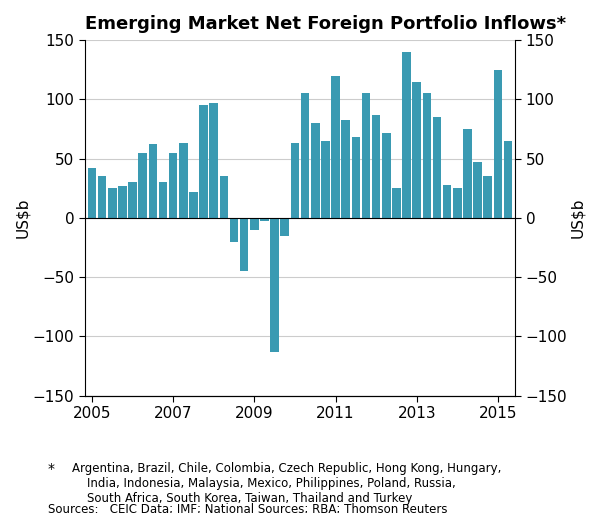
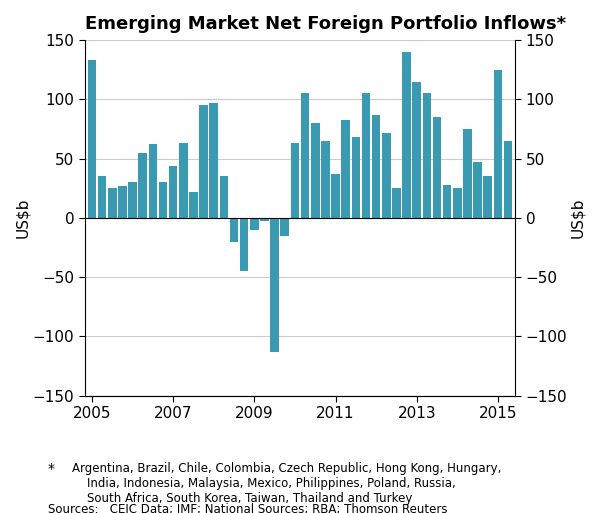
2005: 42 -> 133
2007: 55 -> 44
2011: 120 -> 37
